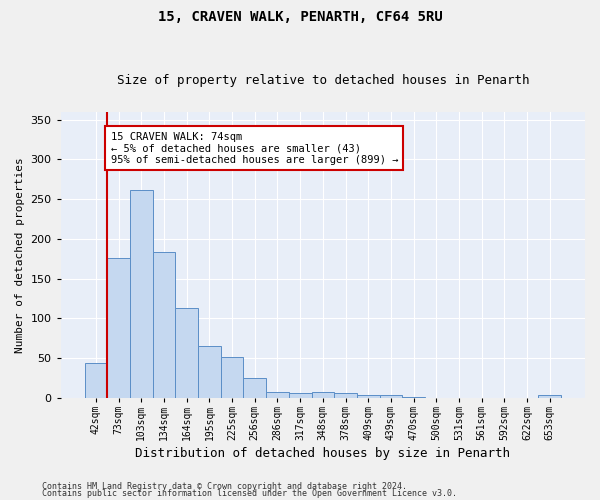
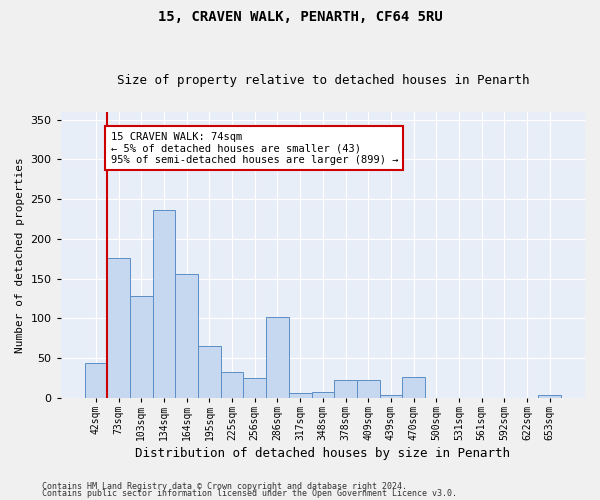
103sqm: 262 -> 128
134sqm: 184 -> 236
164sqm: 113 -> 156
225sqm: 52 -> 32
286sqm: 8 -> 102
378sqm: 6 -> 22
409sqm: 4 -> 22
470sqm: 1 -> 26
